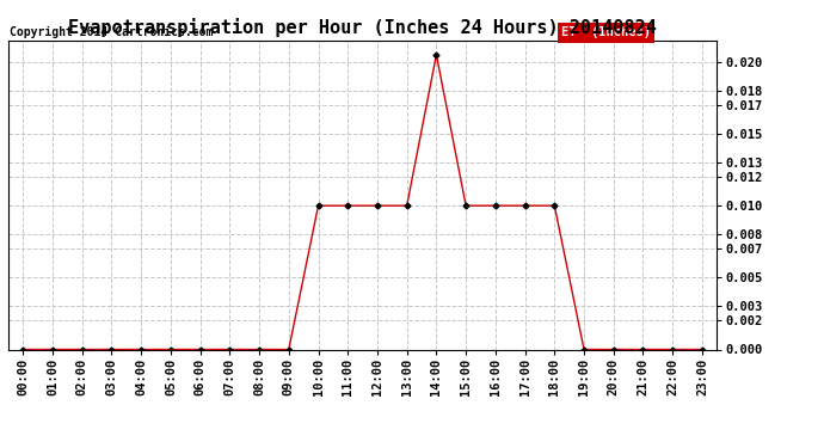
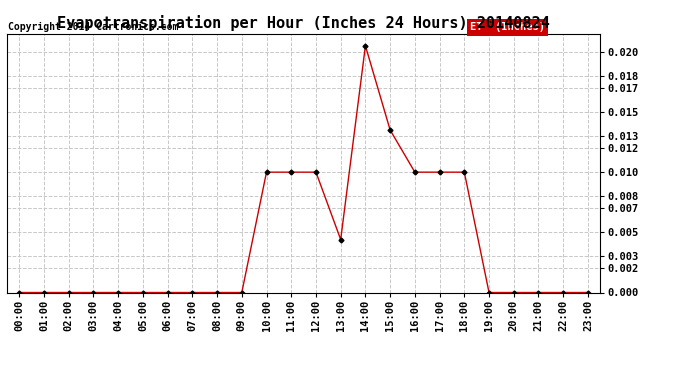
13:00: 0.0100 -> 0.0044
15:00: 0.0100 -> 0.0135
